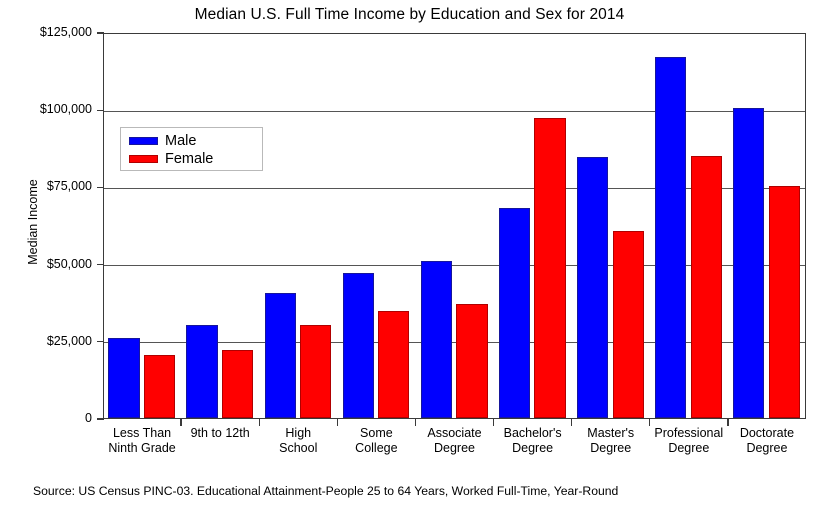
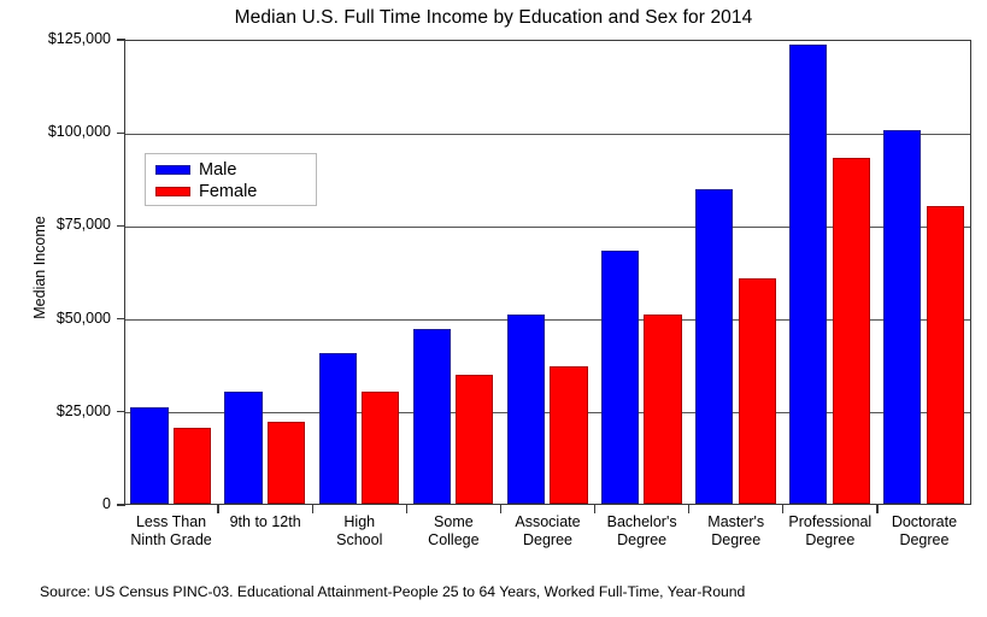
Female/Bachelor's Degree: $97000 -> $51000
Male/Professional Degree: $117000 -> $124000
Female/Professional Degree: $85000 -> $93000
Female/Doctorate Degree: $75000 -> $80000
